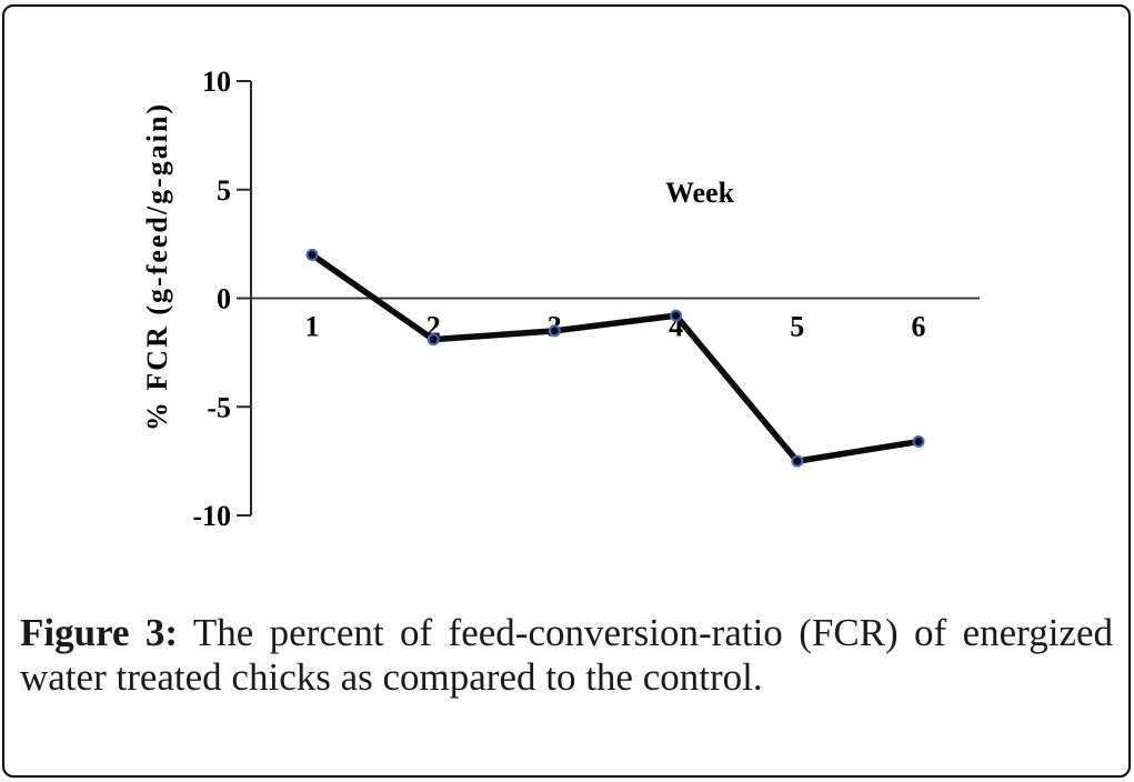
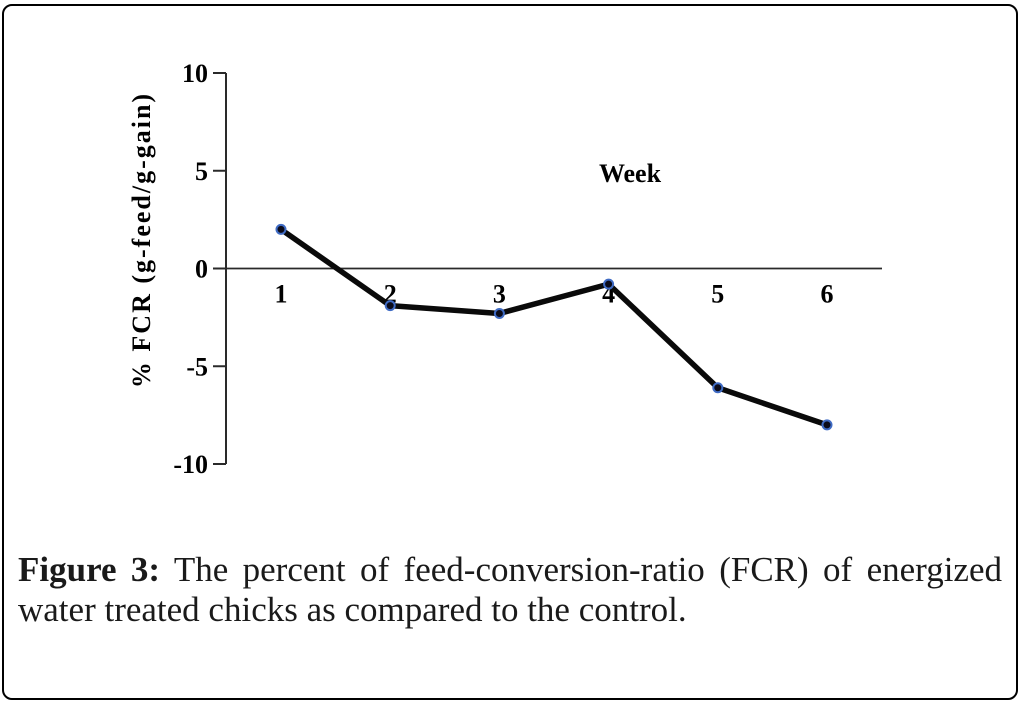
3: -1.5 -> -2.3
5: -7.5 -> -6.1
6: -6.6 -> -8.0
